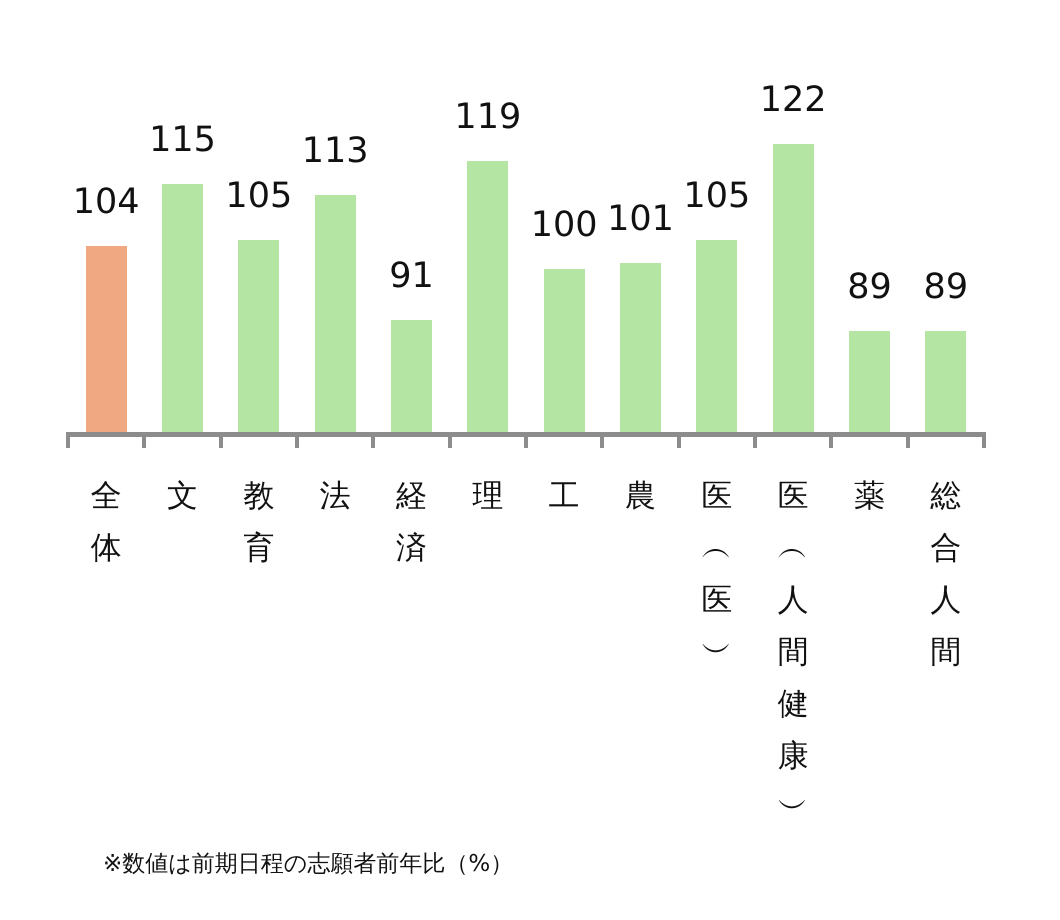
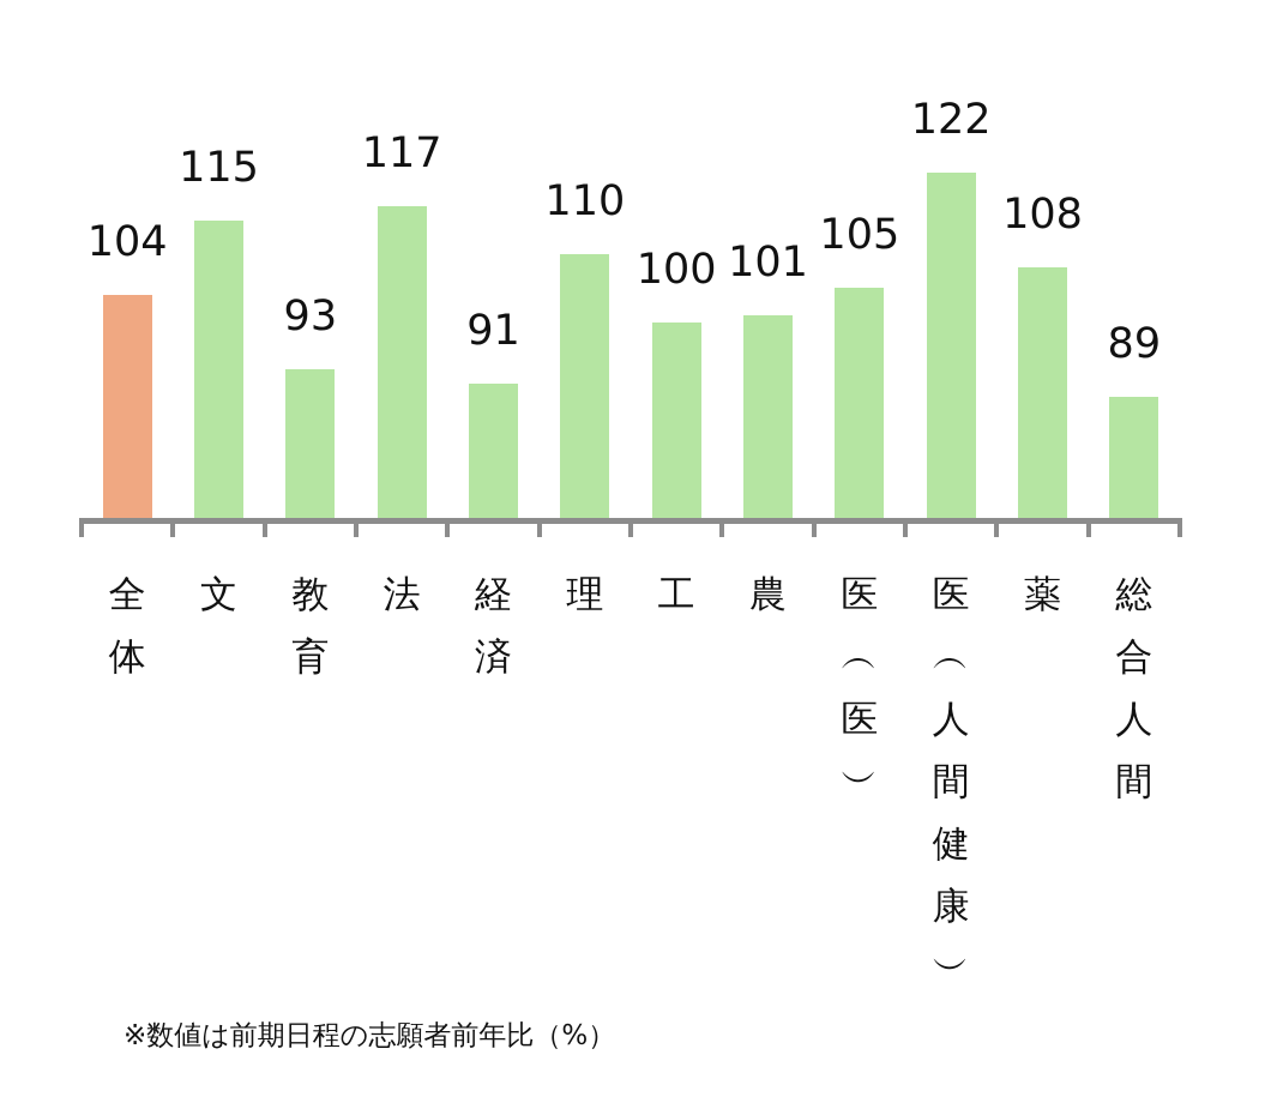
教育: 105 -> 93
法: 113 -> 117
理: 119 -> 110
薬: 89 -> 108
